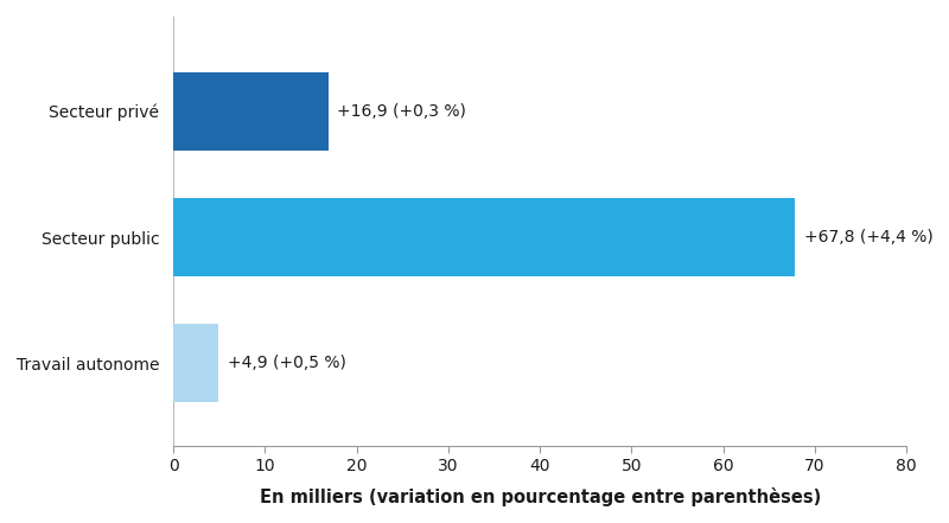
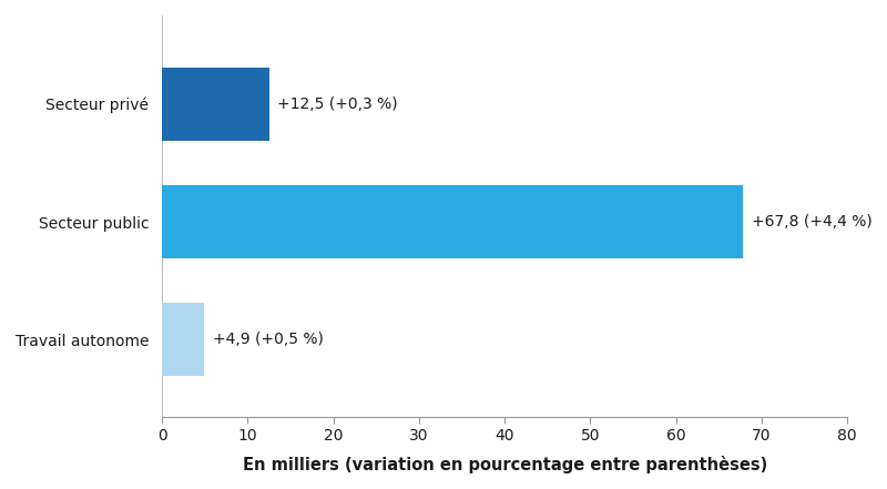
Secteur privé: +16,9 -> +12,5
